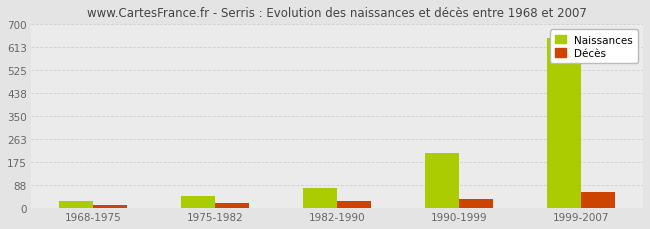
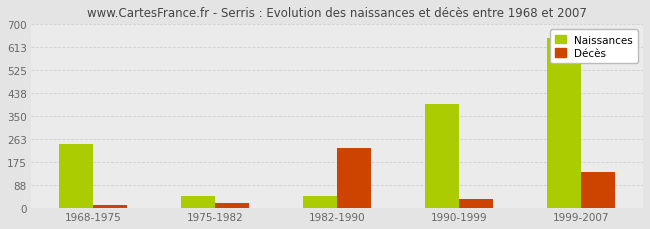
Naissances/1968-1975: 28 -> 245
Naissances/1982-1990: 75 -> 45
Décès/1982-1990: 28 -> 230
Naissances/1990-1999: 210 -> 395
Décès/1999-2007: 62 -> 135
